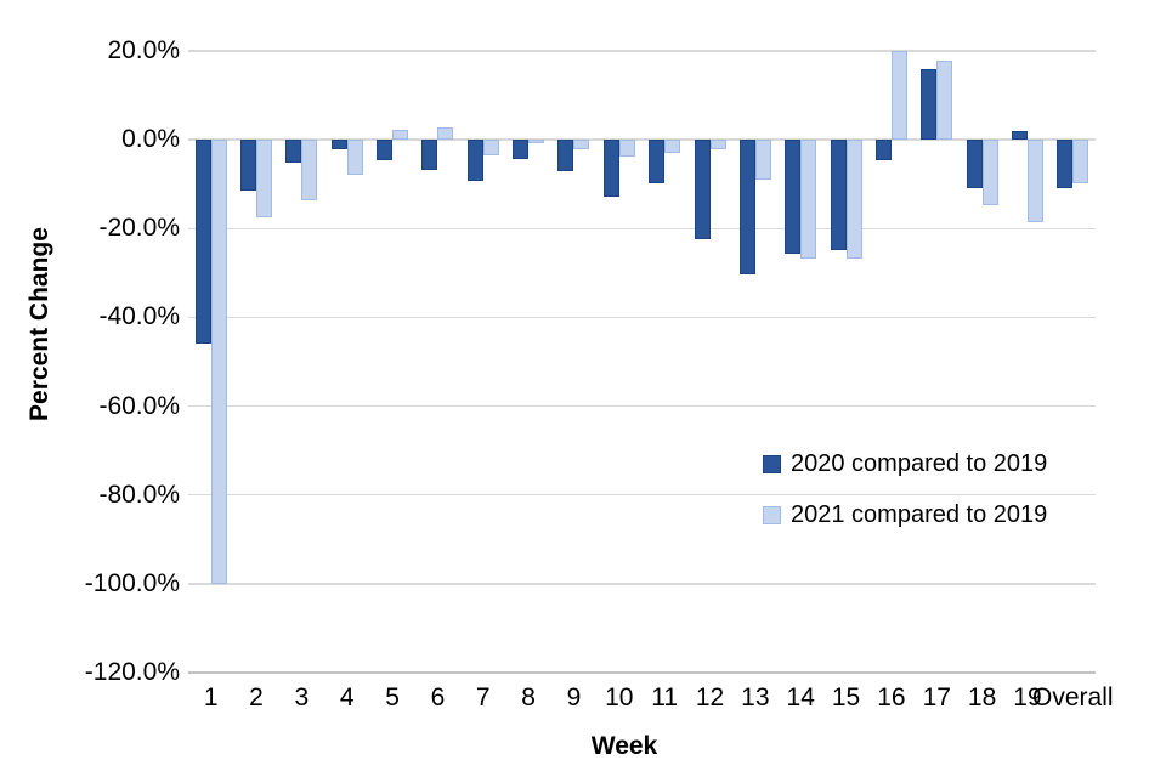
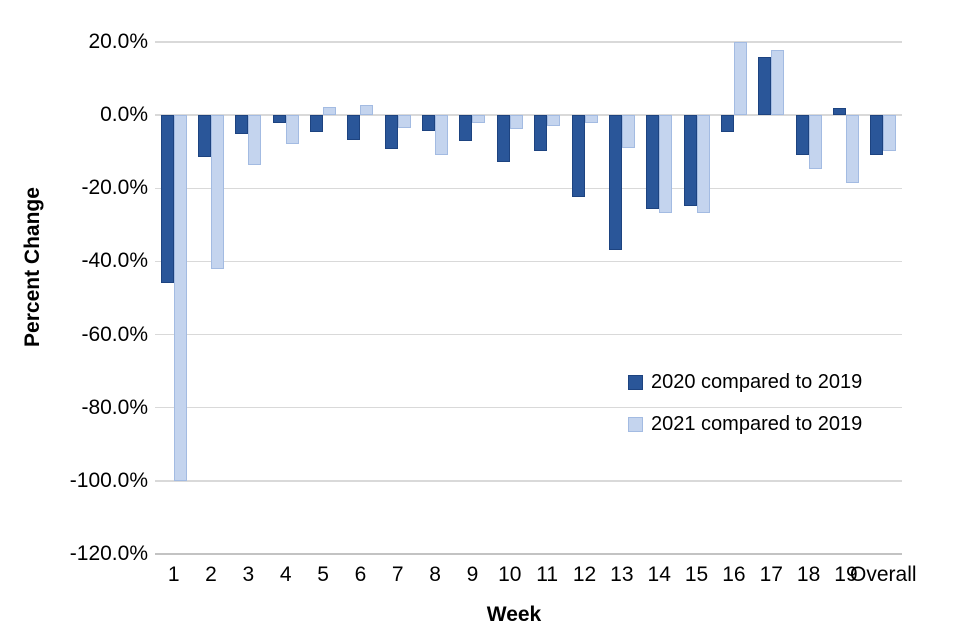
2021 compared to 2019/2: -18% -> -42%
2021 compared to 2019/8: -1% -> -11%
2020 compared to 2019/13: -30% -> -37%
